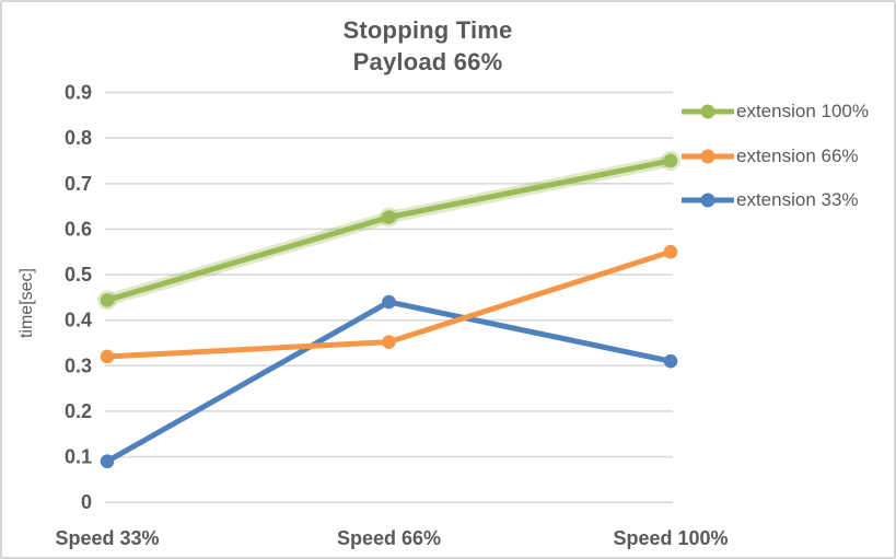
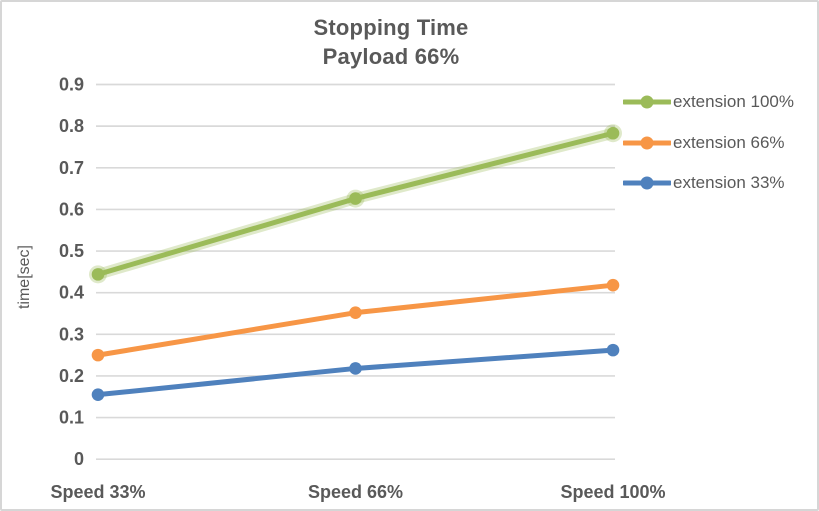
extension 66%/Speed 33%: 0.32 -> 0.25
extension 33%/Speed 33%: 0.09 -> 0.15
extension 33%/Speed 66%: 0.44 -> 0.22
extension 100%/Speed 100%: 0.75 -> 0.78
extension 66%/Speed 100%: 0.55 -> 0.42
extension 33%/Speed 100%: 0.31 -> 0.26
